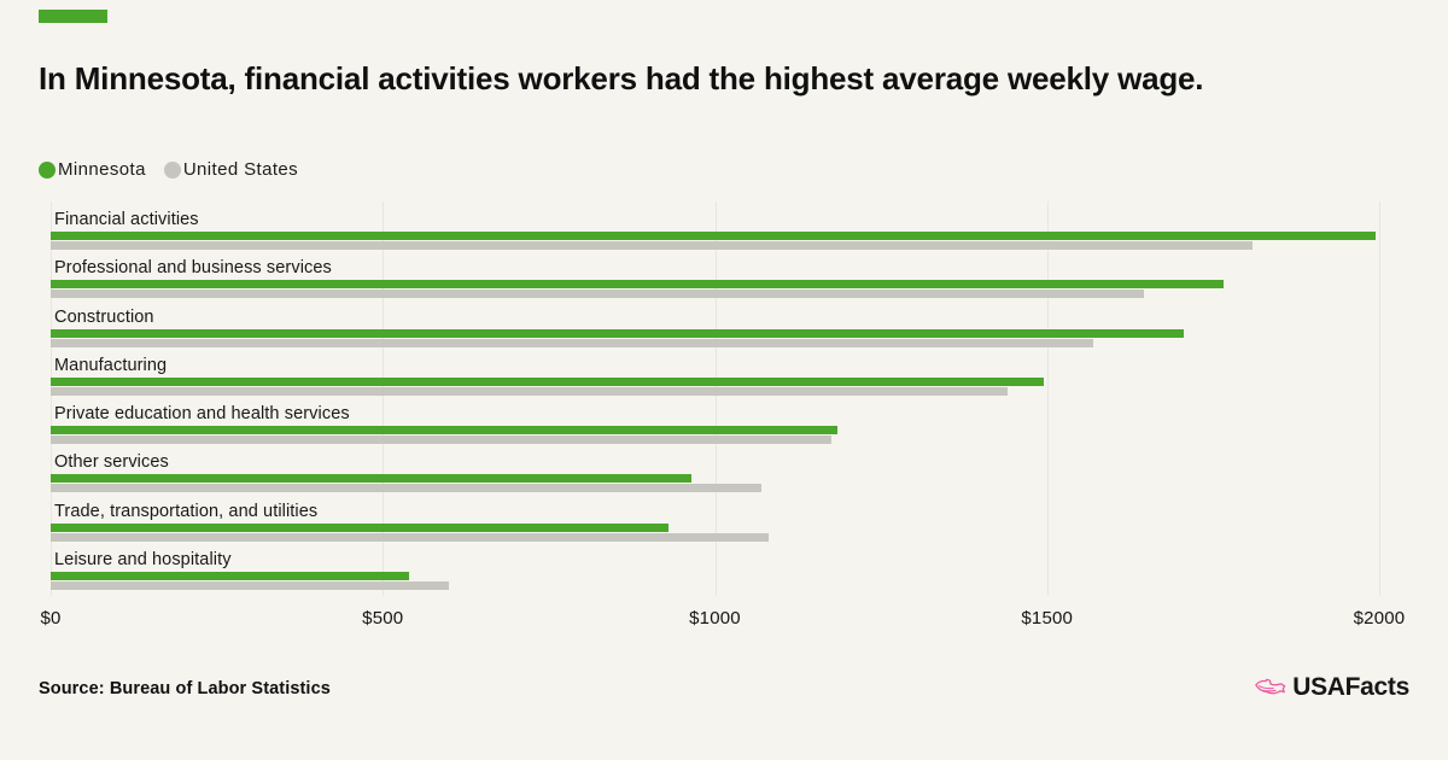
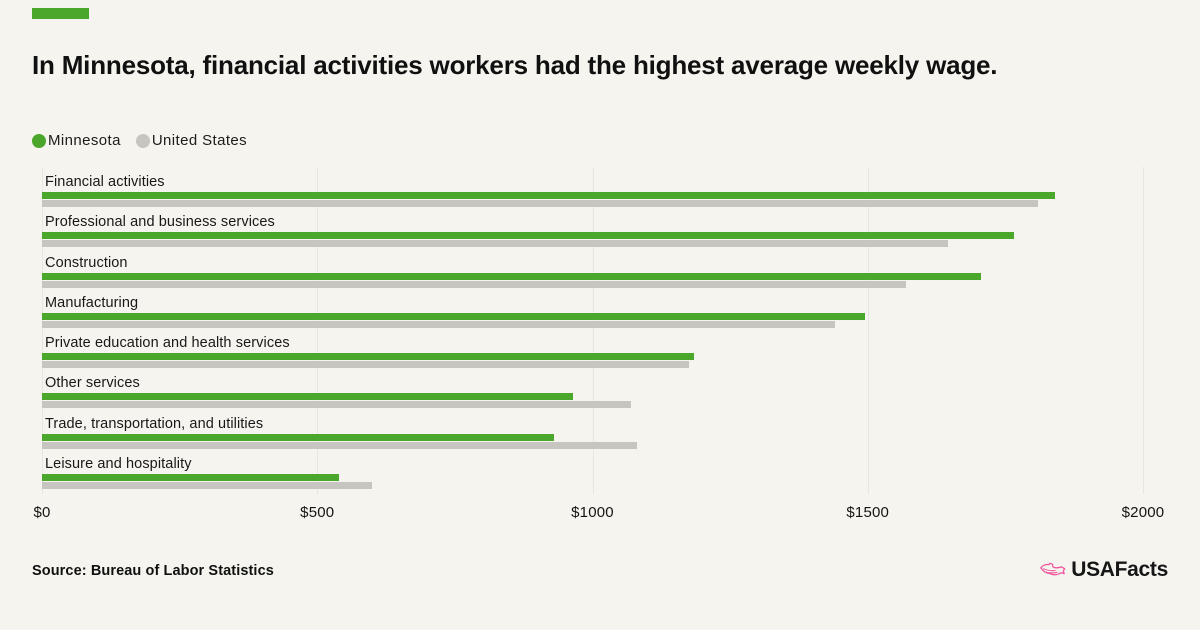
Minnesota/Financial activities: $2000 -> $1840
